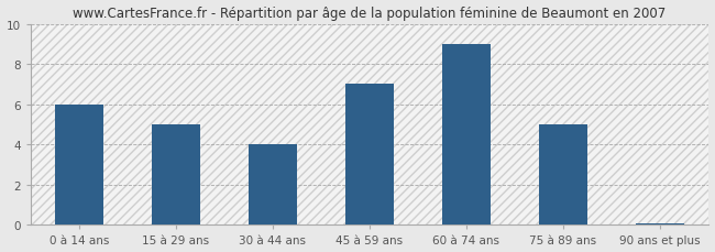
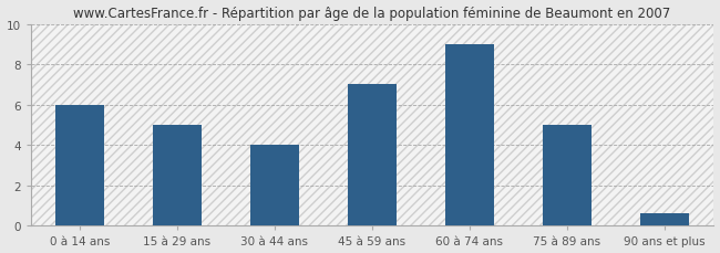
90 ans et plus: 0.1 -> 0.6
